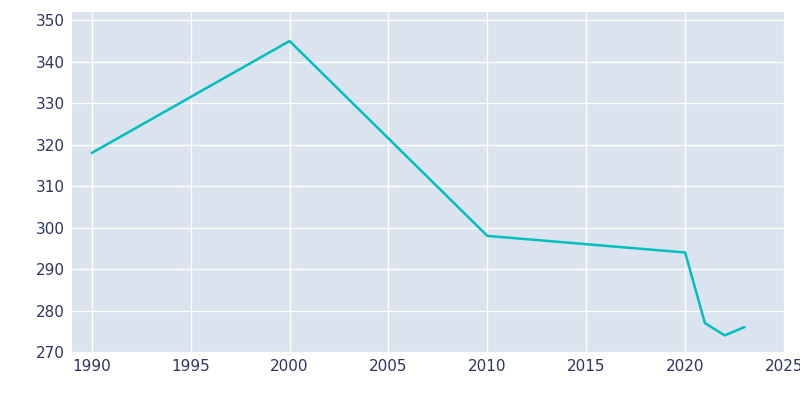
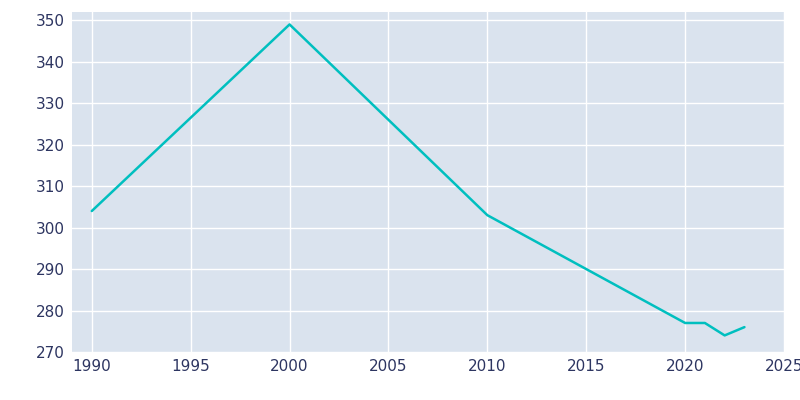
1990: 318 -> 304
2000: 345 -> 349
2010: 298 -> 303
2020: 294 -> 277
